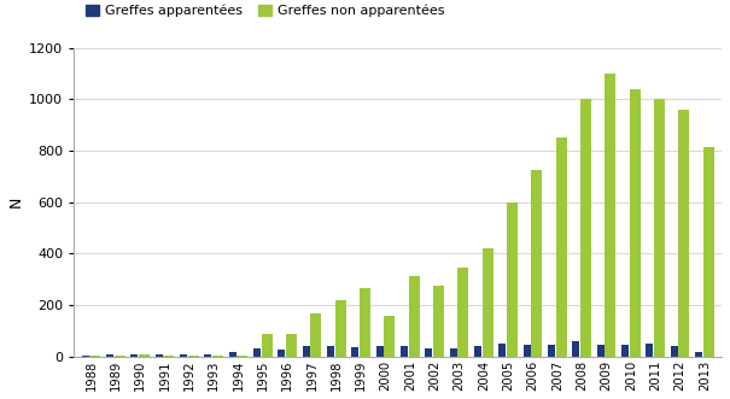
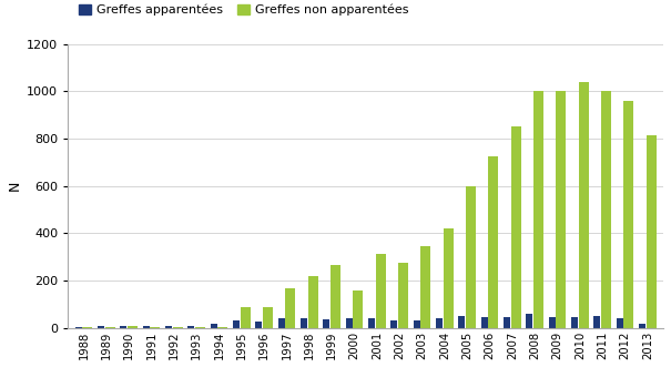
Greffes non apparentées/2009: 1100 -> 1000
